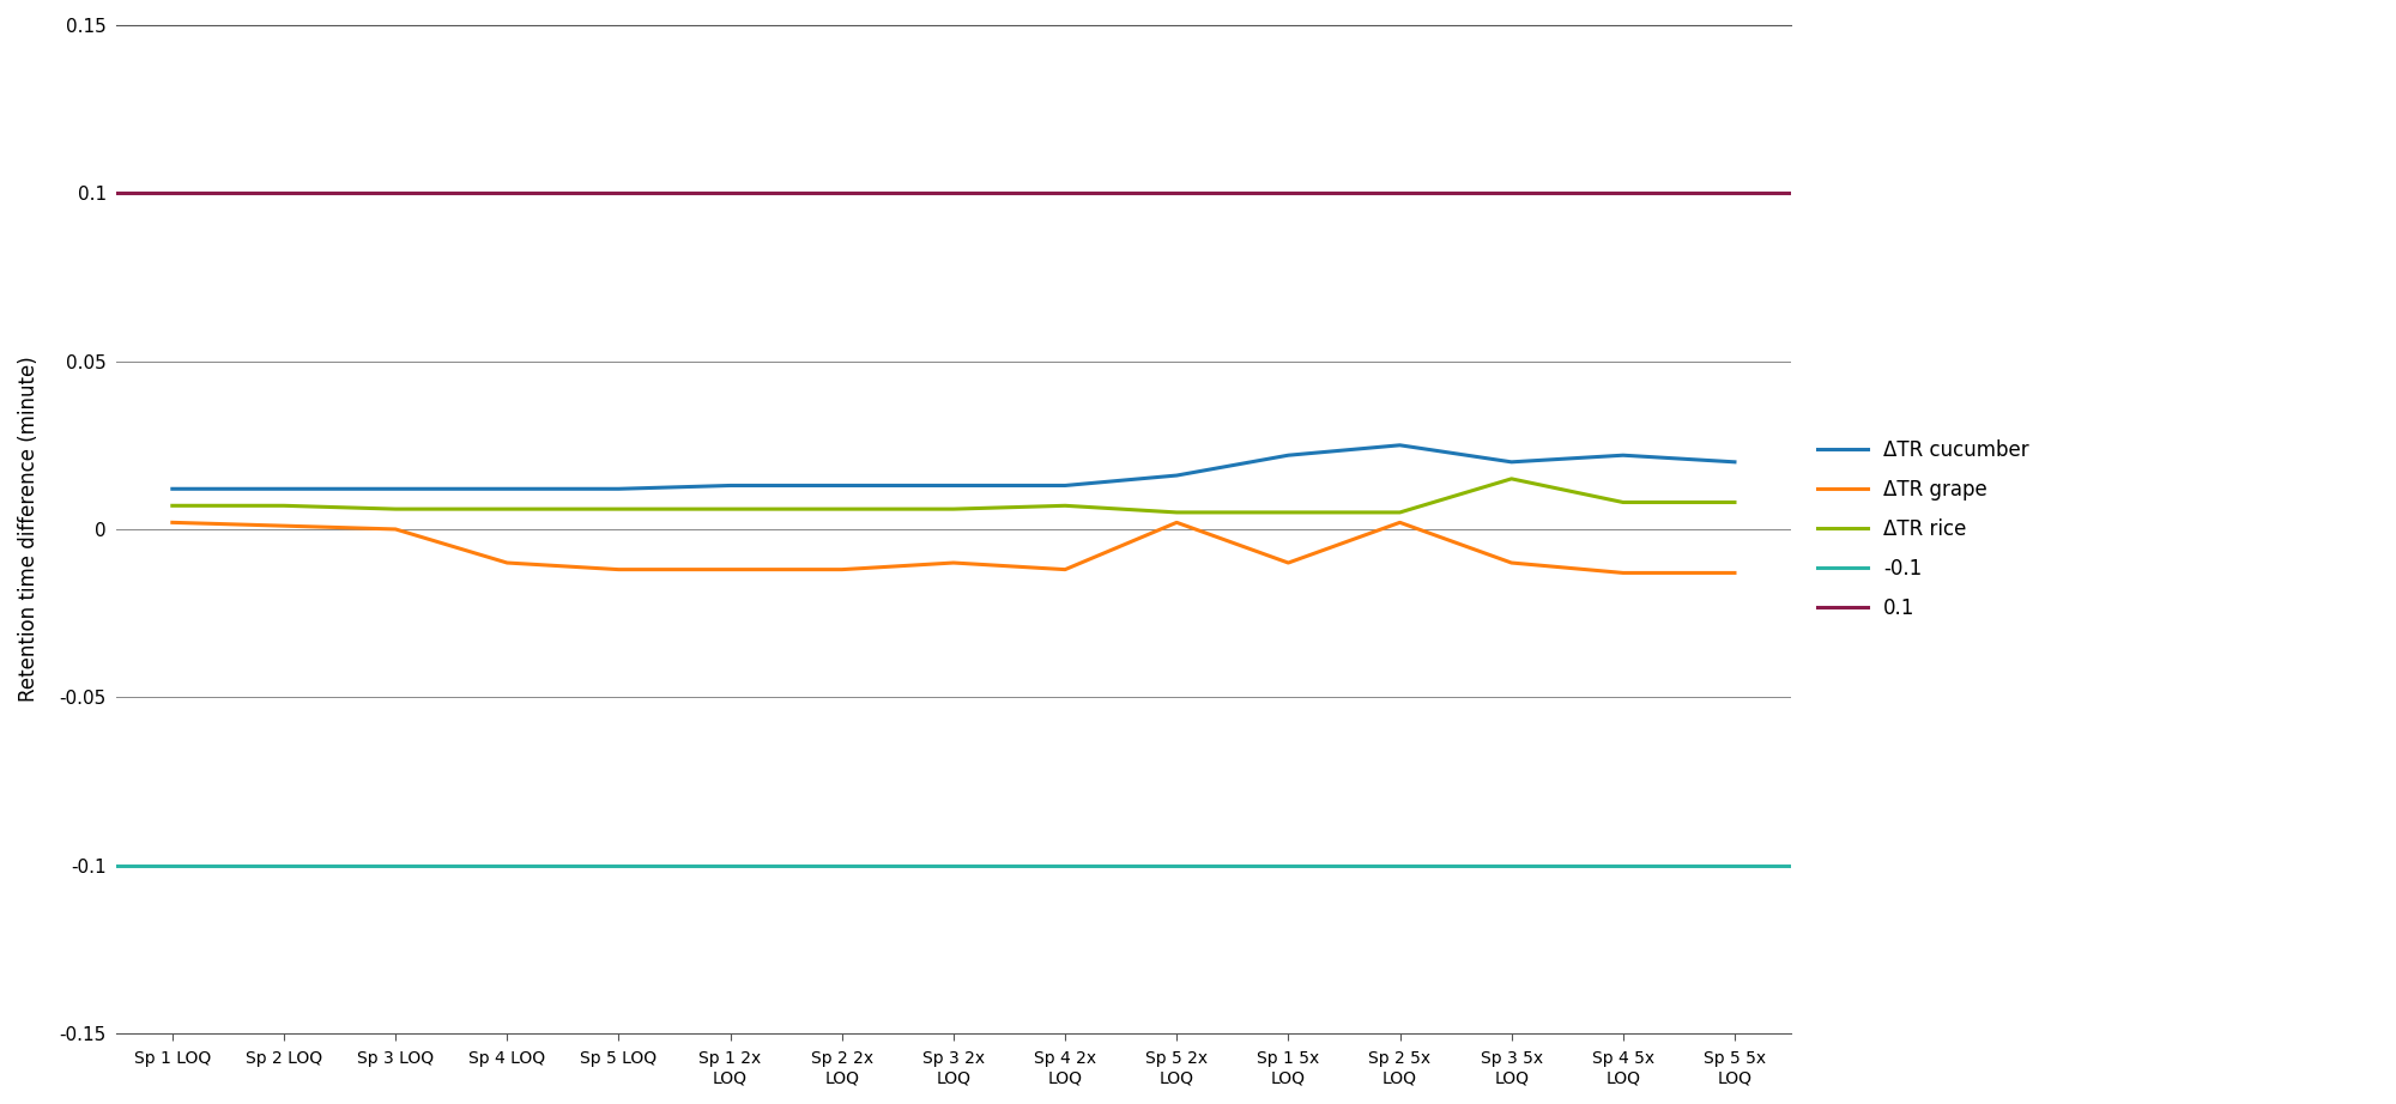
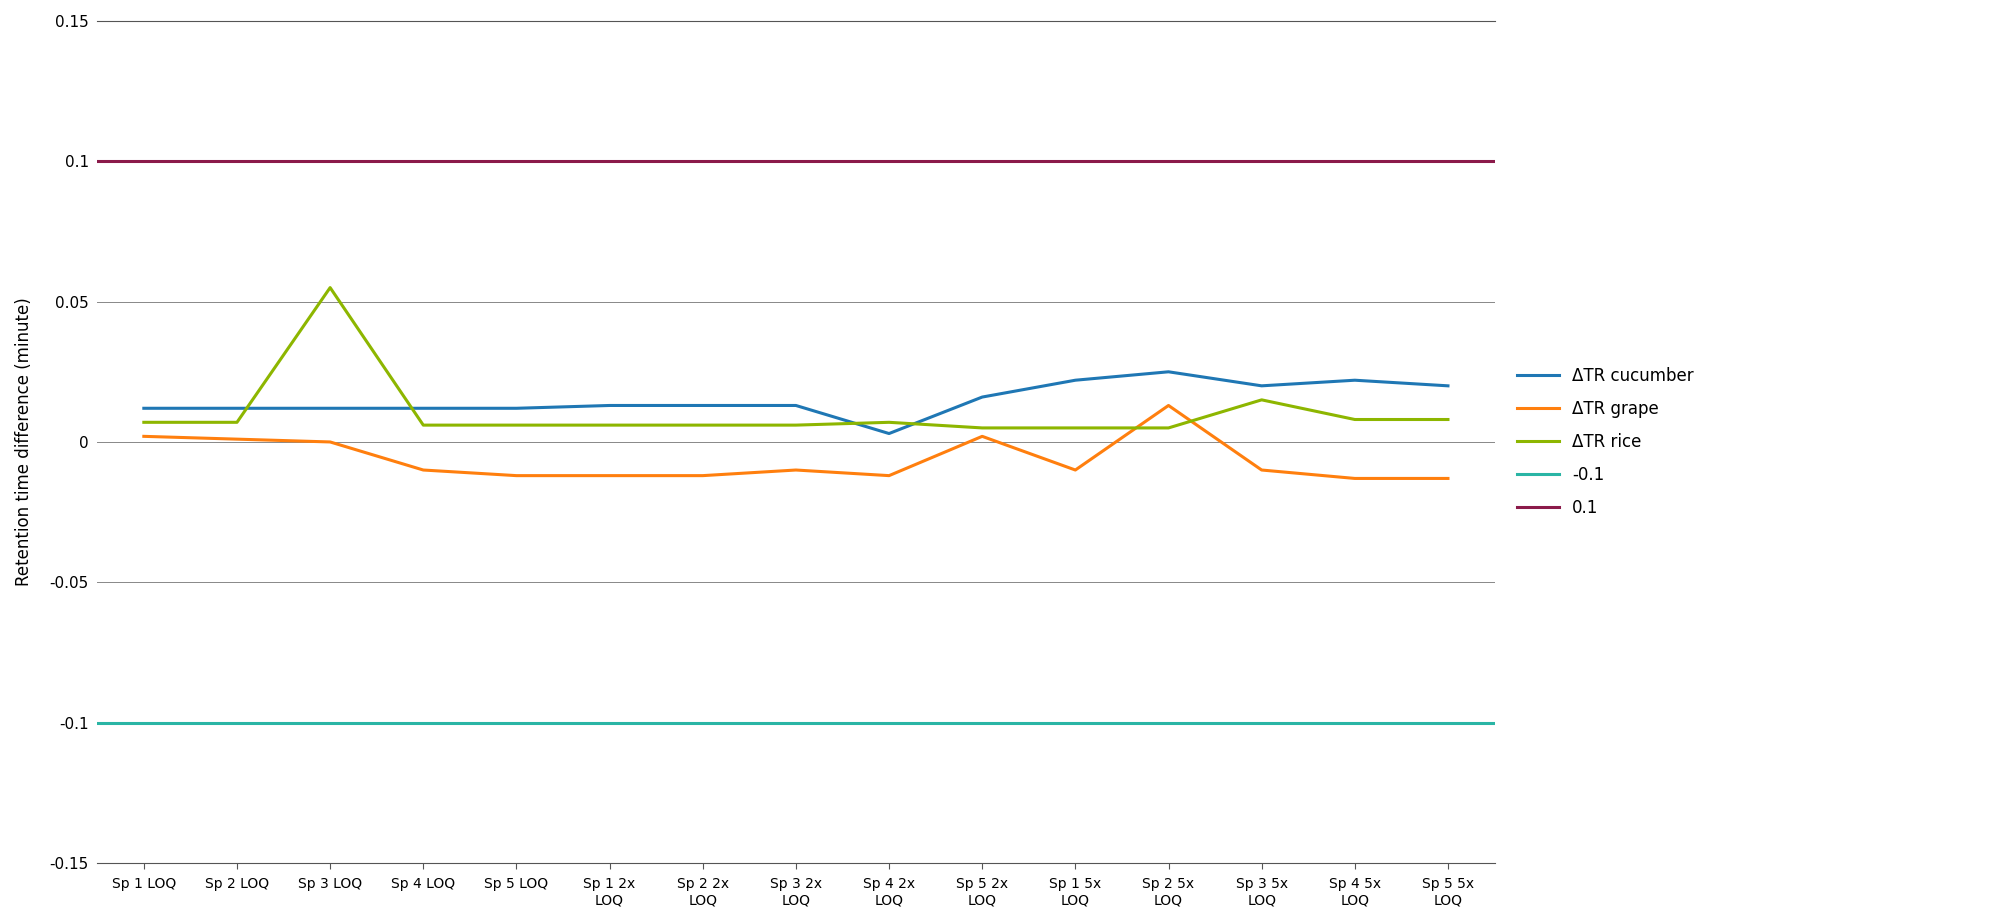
ΔTR rice/Sp 3 LOQ: 0.006 -> 0.055
ΔTR cucumber/Sp 4 2x LOQ: 0.013 -> 0.003
ΔTR grape/Sp 2 5x LOQ: 0.002 -> 0.013
